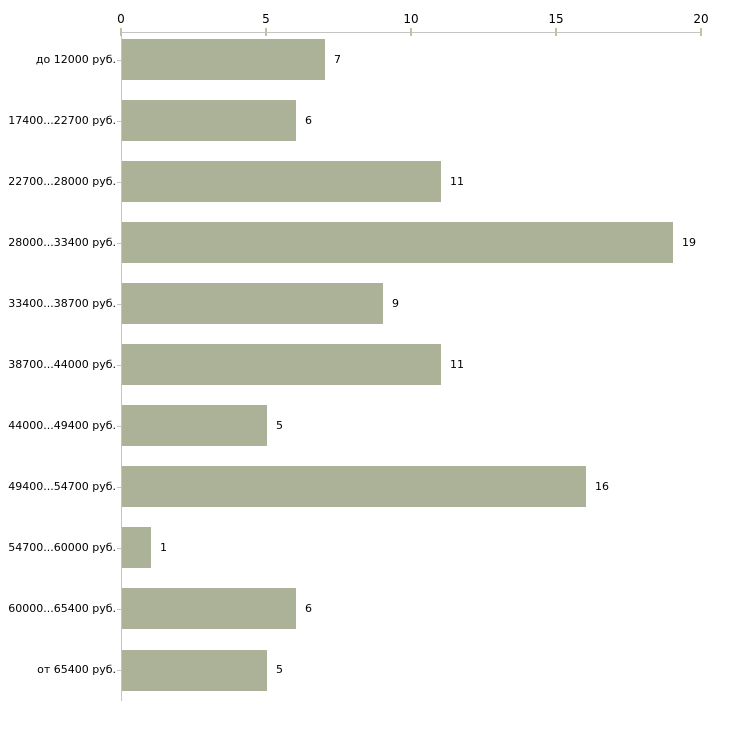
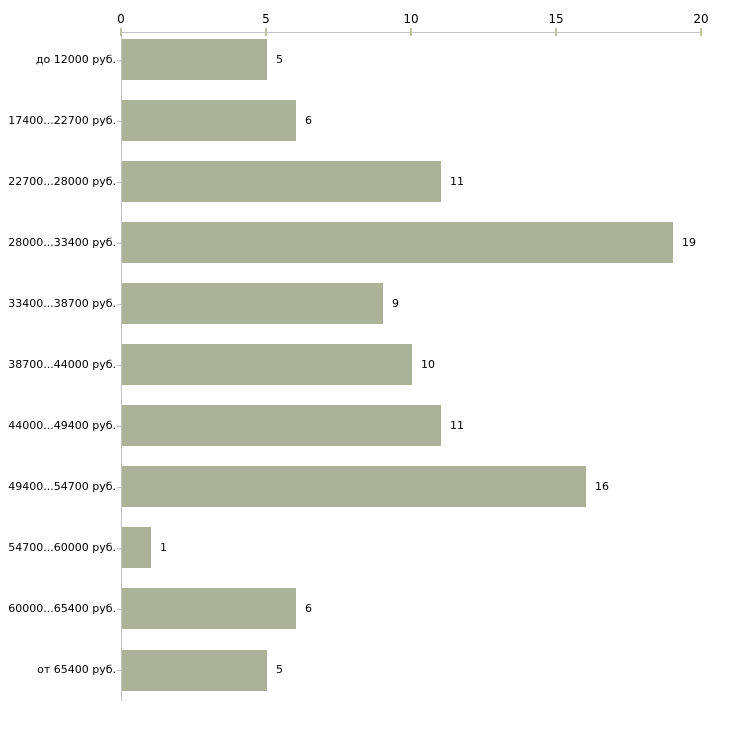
до 12000 руб.: 7 -> 5
38700...44000 руб.: 11 -> 10
44000...49400 руб.: 5 -> 11
